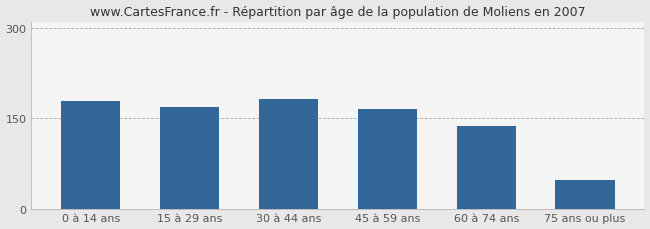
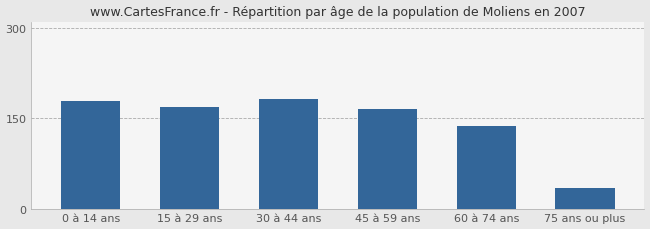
75 ans ou plus: 48 -> 34
